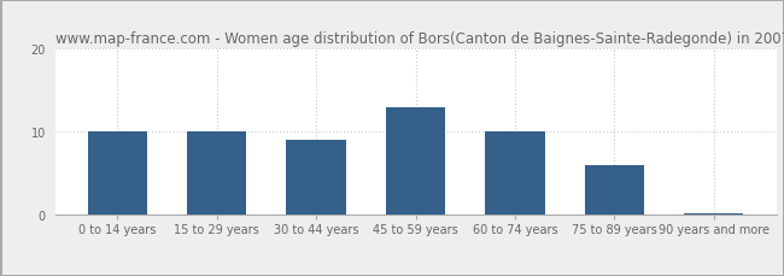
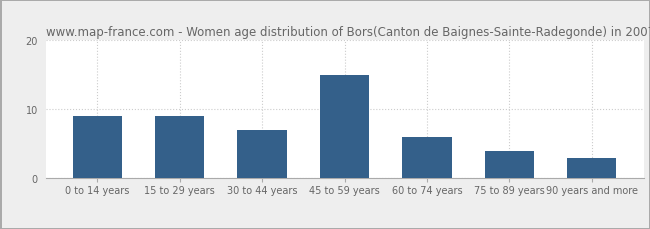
0 to 14 years: 10.0 -> 9.0
15 to 29 years: 10.0 -> 9.0
30 to 44 years: 9.0 -> 7.0
45 to 59 years: 13.0 -> 15.0
60 to 74 years: 10.0 -> 6.0
75 to 89 years: 6.0 -> 4.0
90 years and more: 0.2 -> 3.0
